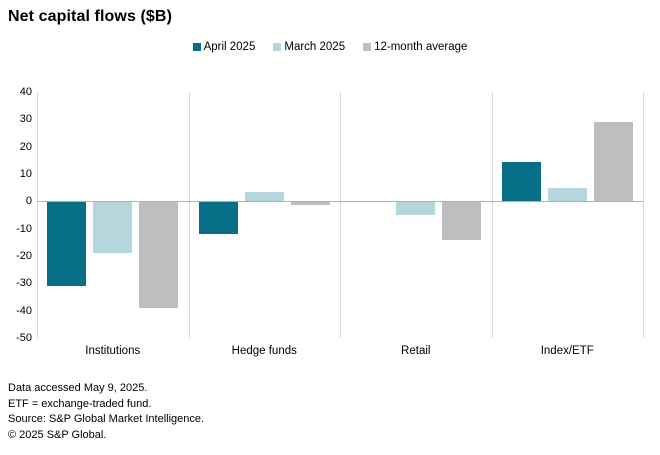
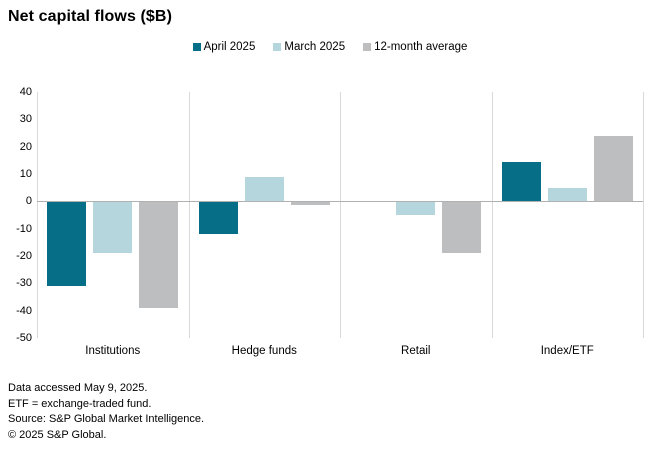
March 2025/Hedge funds: 4 -> 9
12-month average/Retail: -14 -> -19
12-month average/Index/ETF: 29 -> 24
